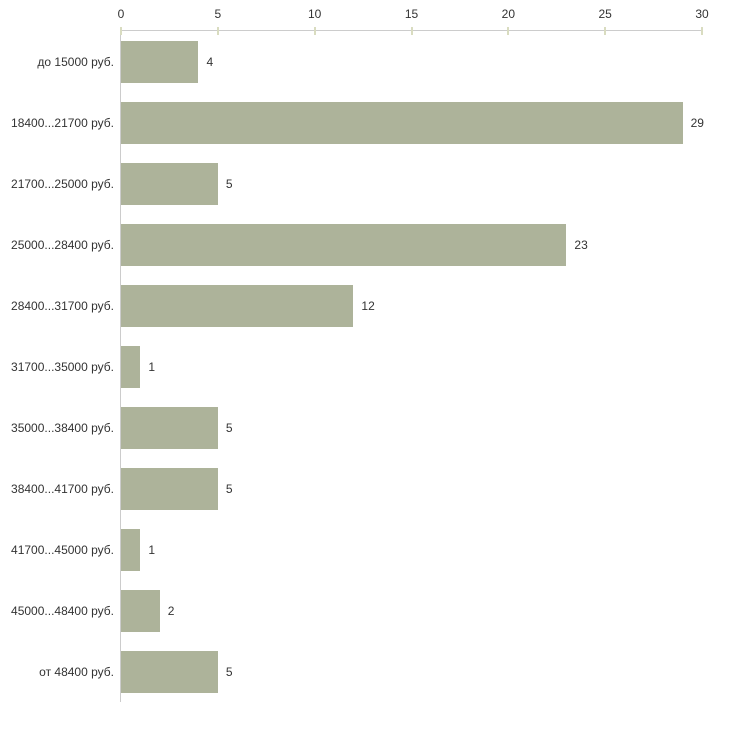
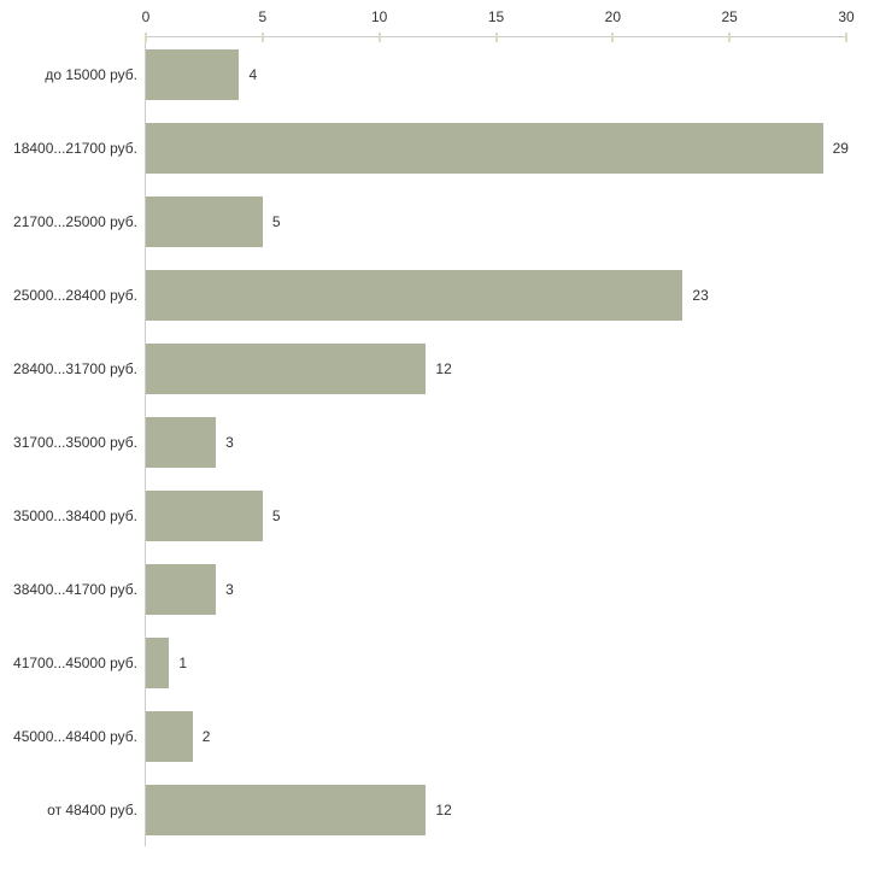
31700...35000 руб.: 1 -> 3
38400...41700 руб.: 5 -> 3
от 48400 руб.: 5 -> 12
